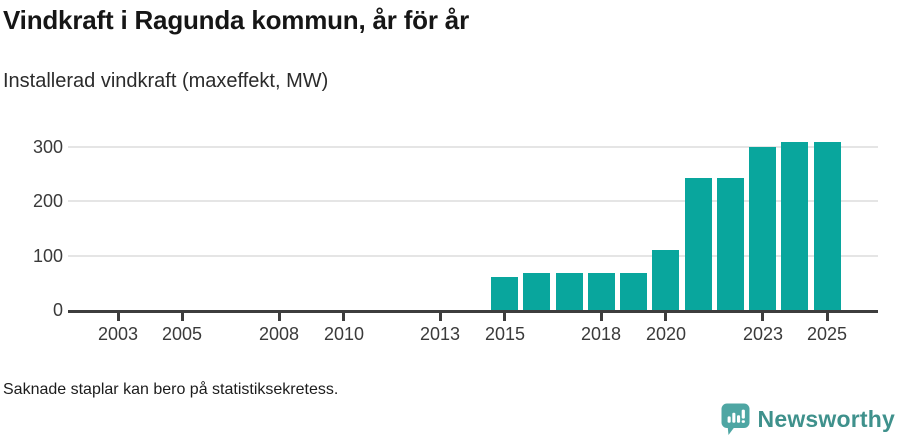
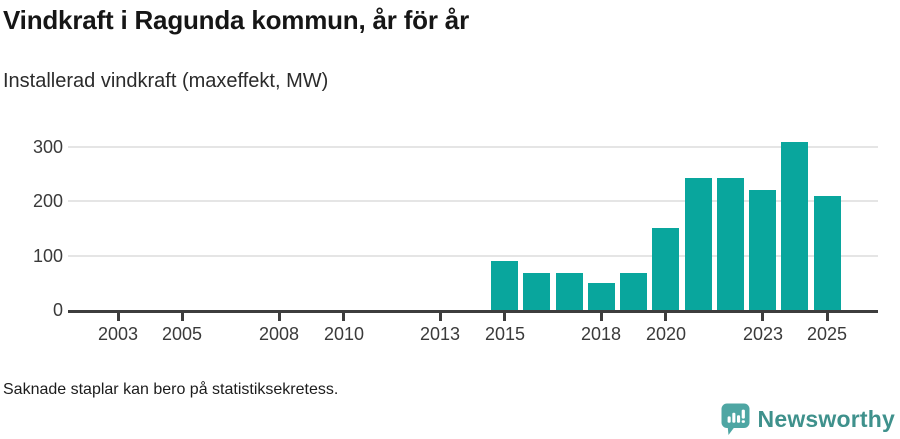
2015: 60 -> 90
2018: 70 -> 50
2020: 110 -> 150
2023: 300 -> 220
2025: 310 -> 210
